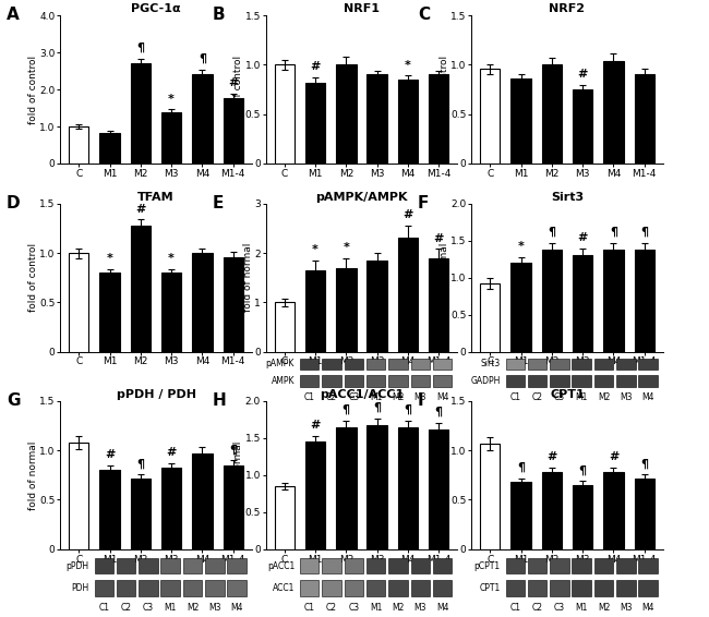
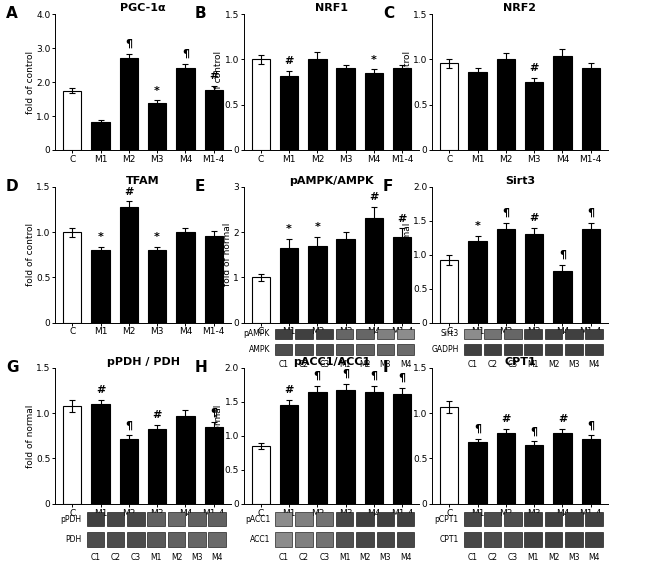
PGC-1α/C: 1.00 -> 1.75
Sirt3/M4: 1.38 -> 0.76
pPDH / PDH/M1: 0.80 -> 1.10
